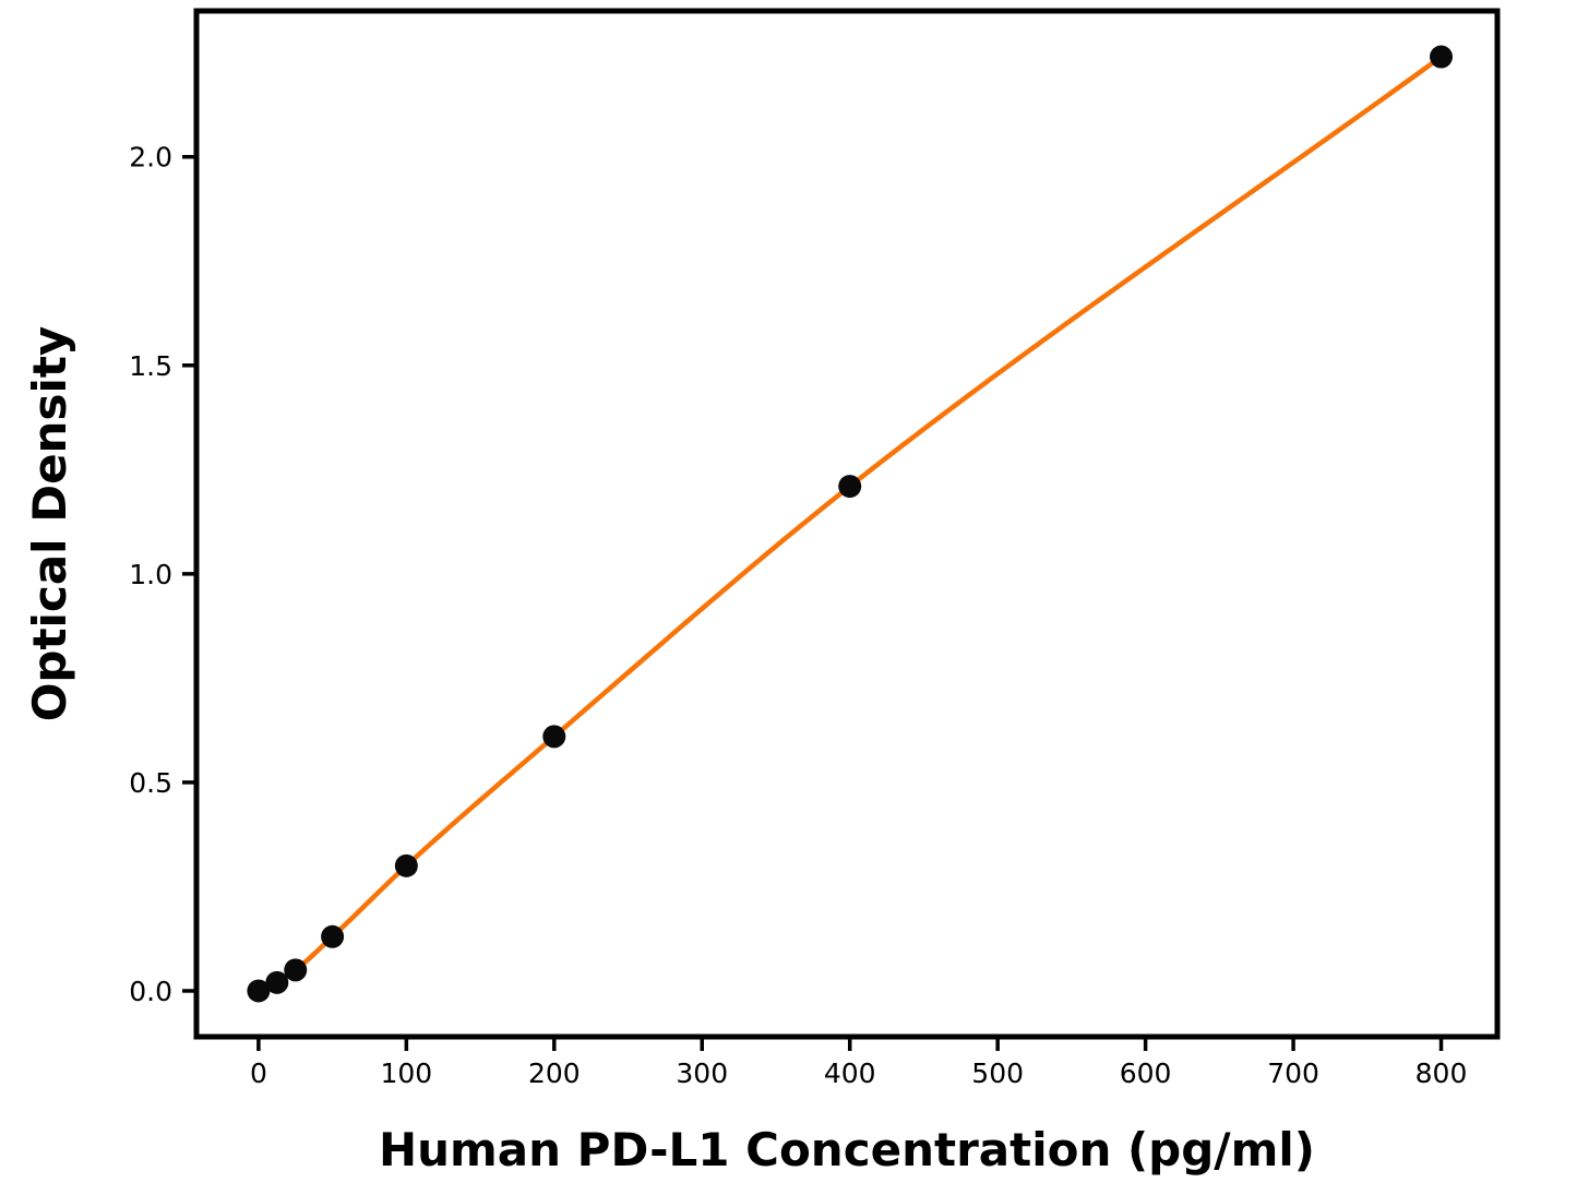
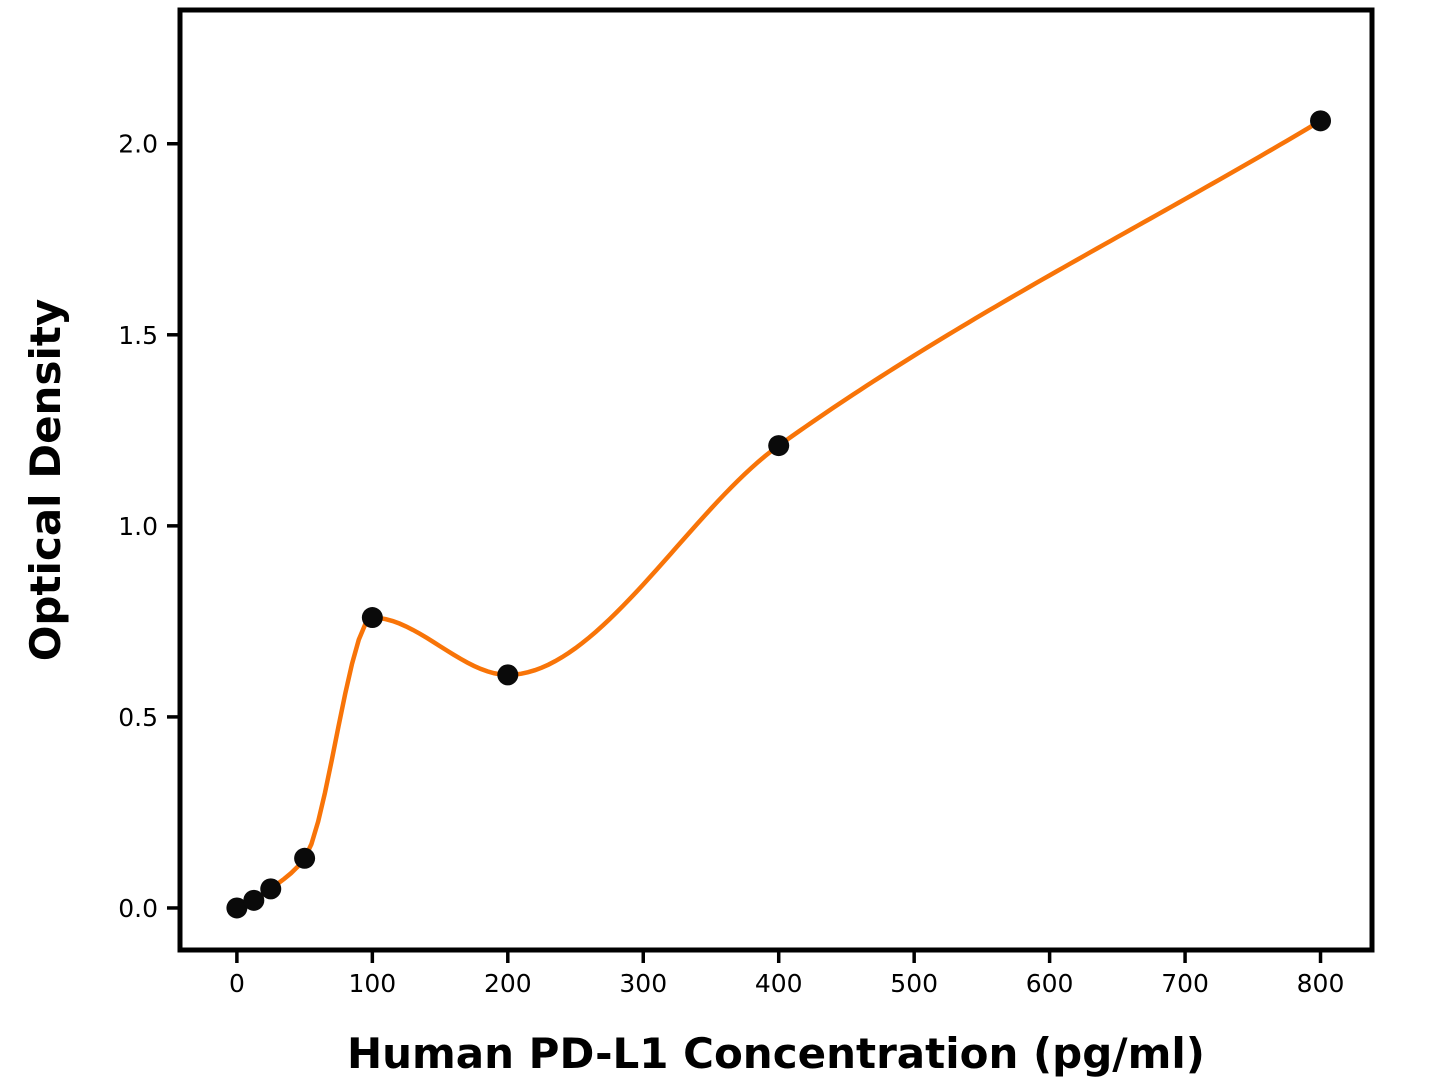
100: 0.30 -> 0.76
800: 2.24 -> 2.06
